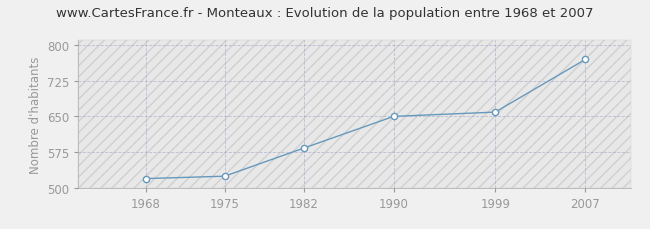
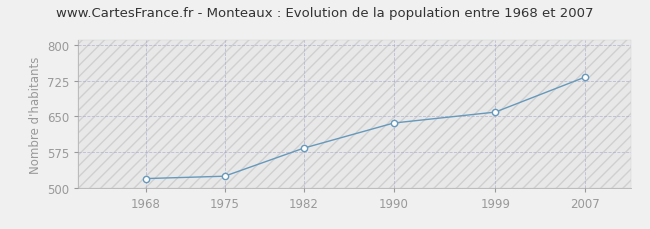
1990: 650 -> 636
2007: 770 -> 733
